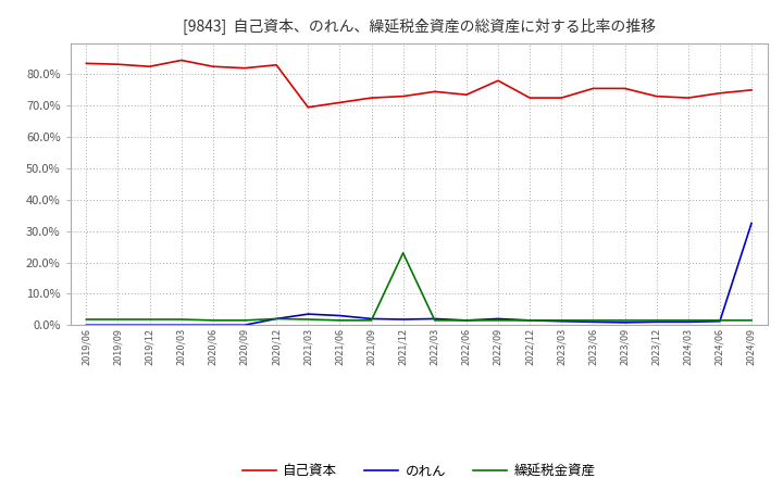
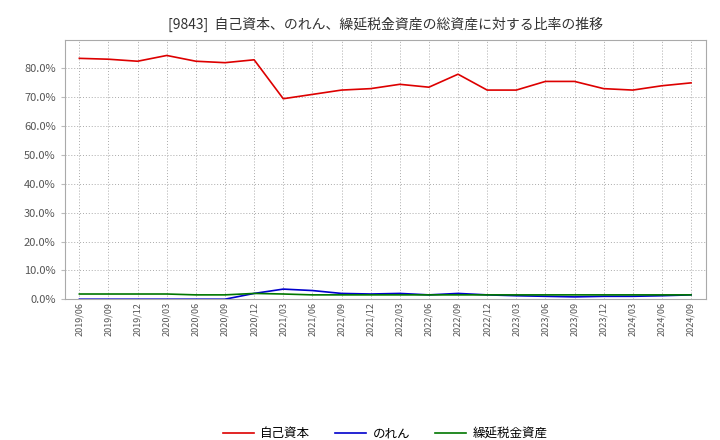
繰延税金資産/2021/12: 23.0% -> 1.5%
のれん/2024/09: 32.5% -> 1.5%
